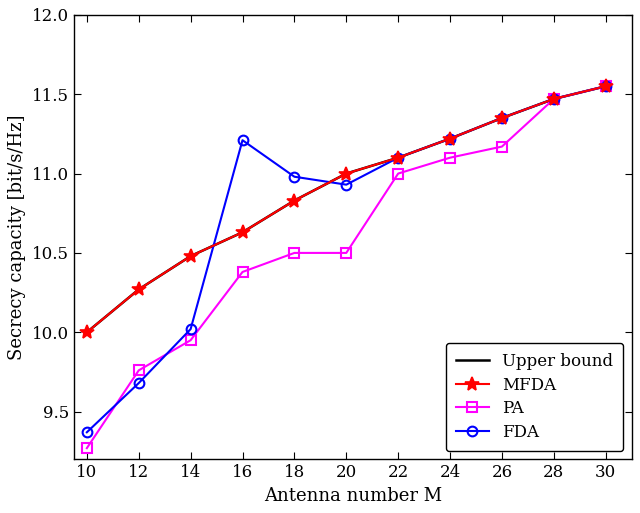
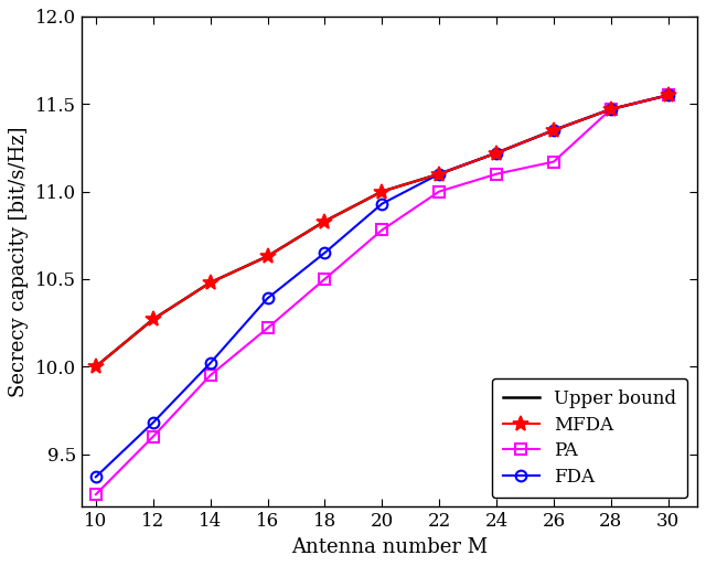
PA/12: 9.76 -> 9.60
PA/16: 10.38 -> 10.22
FDA/16: 11.21 -> 10.39
FDA/18: 10.98 -> 10.65
PA/20: 10.50 -> 10.78
